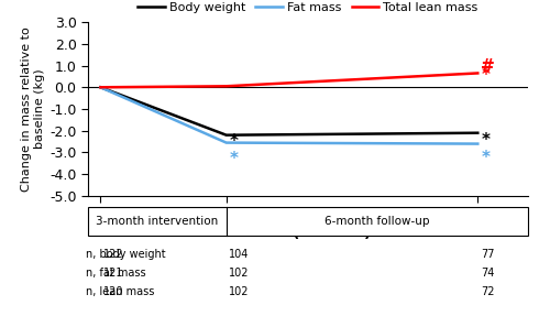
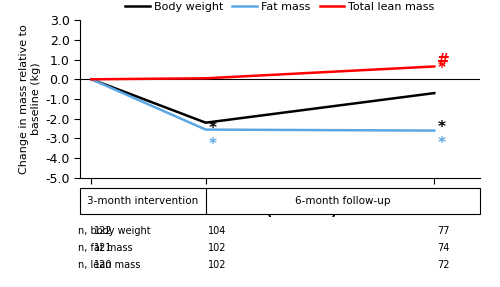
Body weight/9: -2.1 -> -0.7
